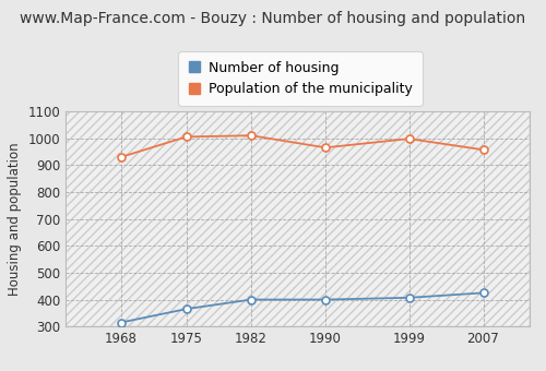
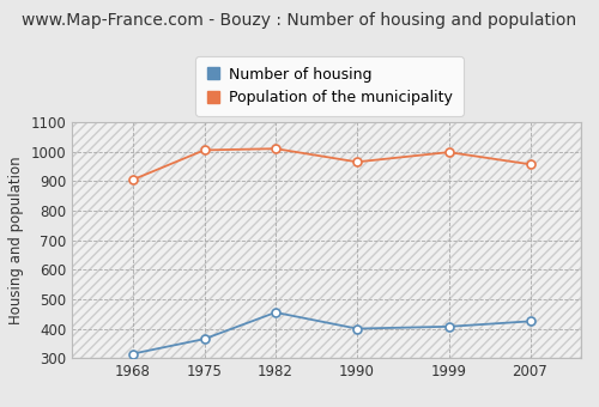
Population of the municipality/1968: 930 -> 905
Number of housing/1982: 400 -> 455
